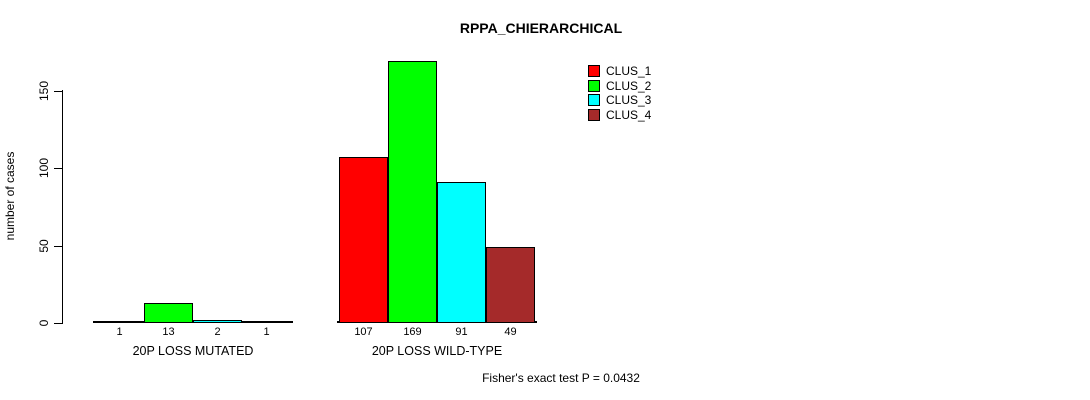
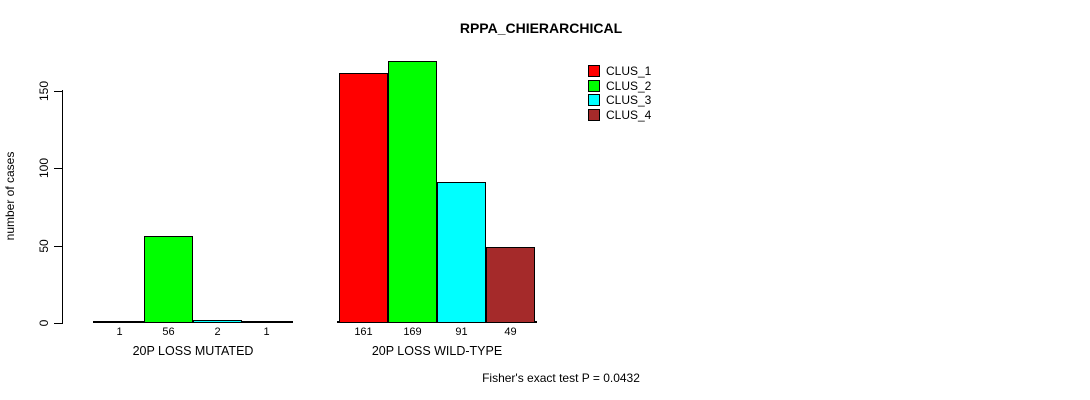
CLUS_2/20P LOSS MUTATED: 13 -> 56
CLUS_1/20P LOSS WILD-TYPE: 107 -> 161
